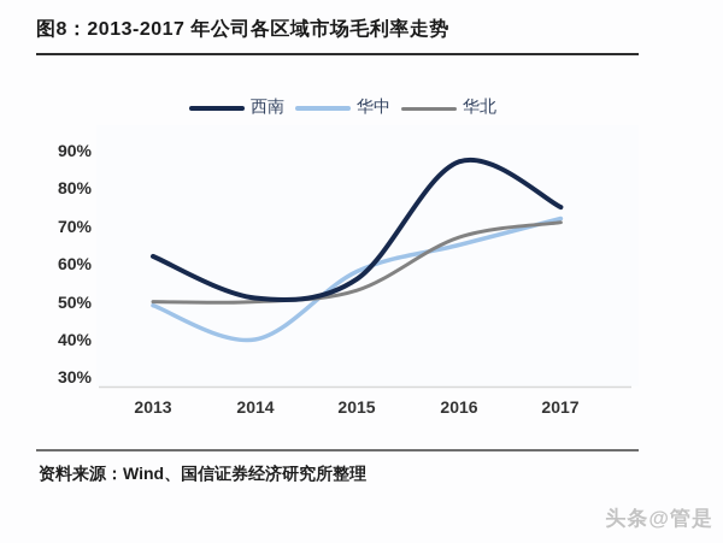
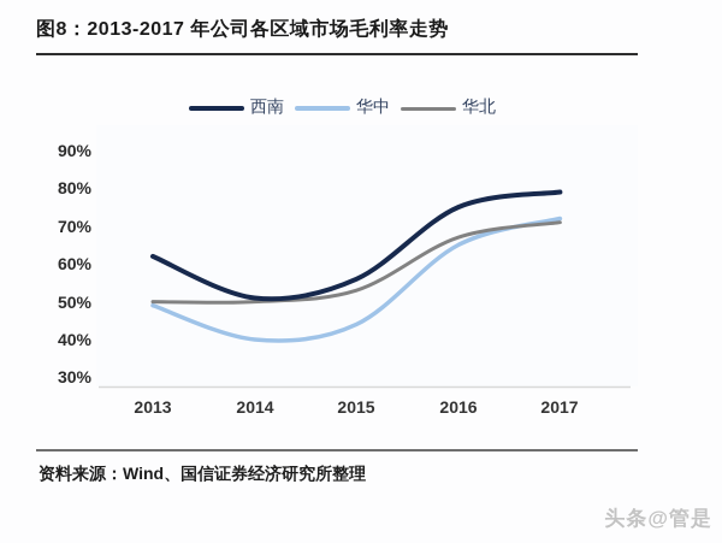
华中/2015: 58% -> 44%
西南/2016: 87% -> 75%
西南/2017: 75% -> 79%
